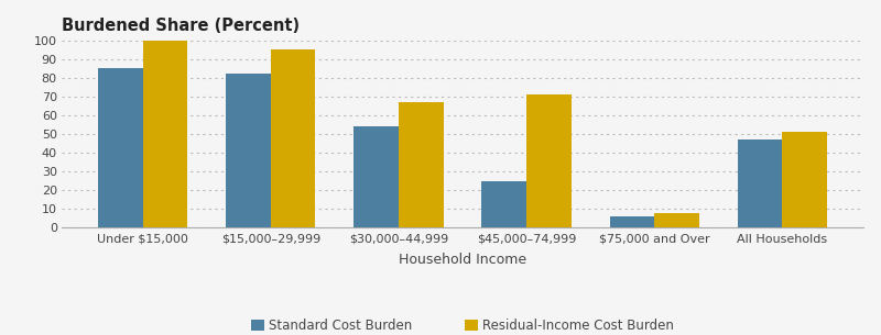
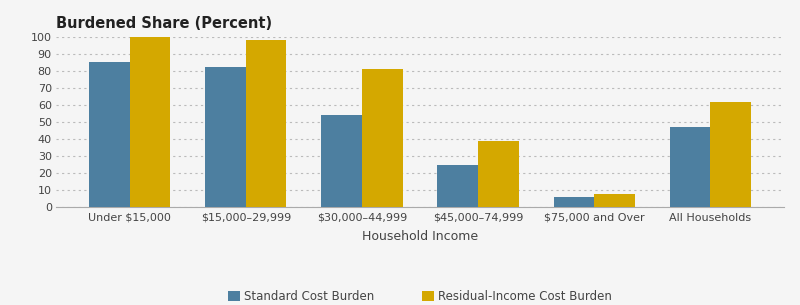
Residual-Income Cost Burden/$15,000–29,999: 95 -> 98
Residual-Income Cost Burden/$30,000–44,999: 67 -> 81
Residual-Income Cost Burden/$45,000–74,999: 71 -> 39
Residual-Income Cost Burden/All Households: 51 -> 62
